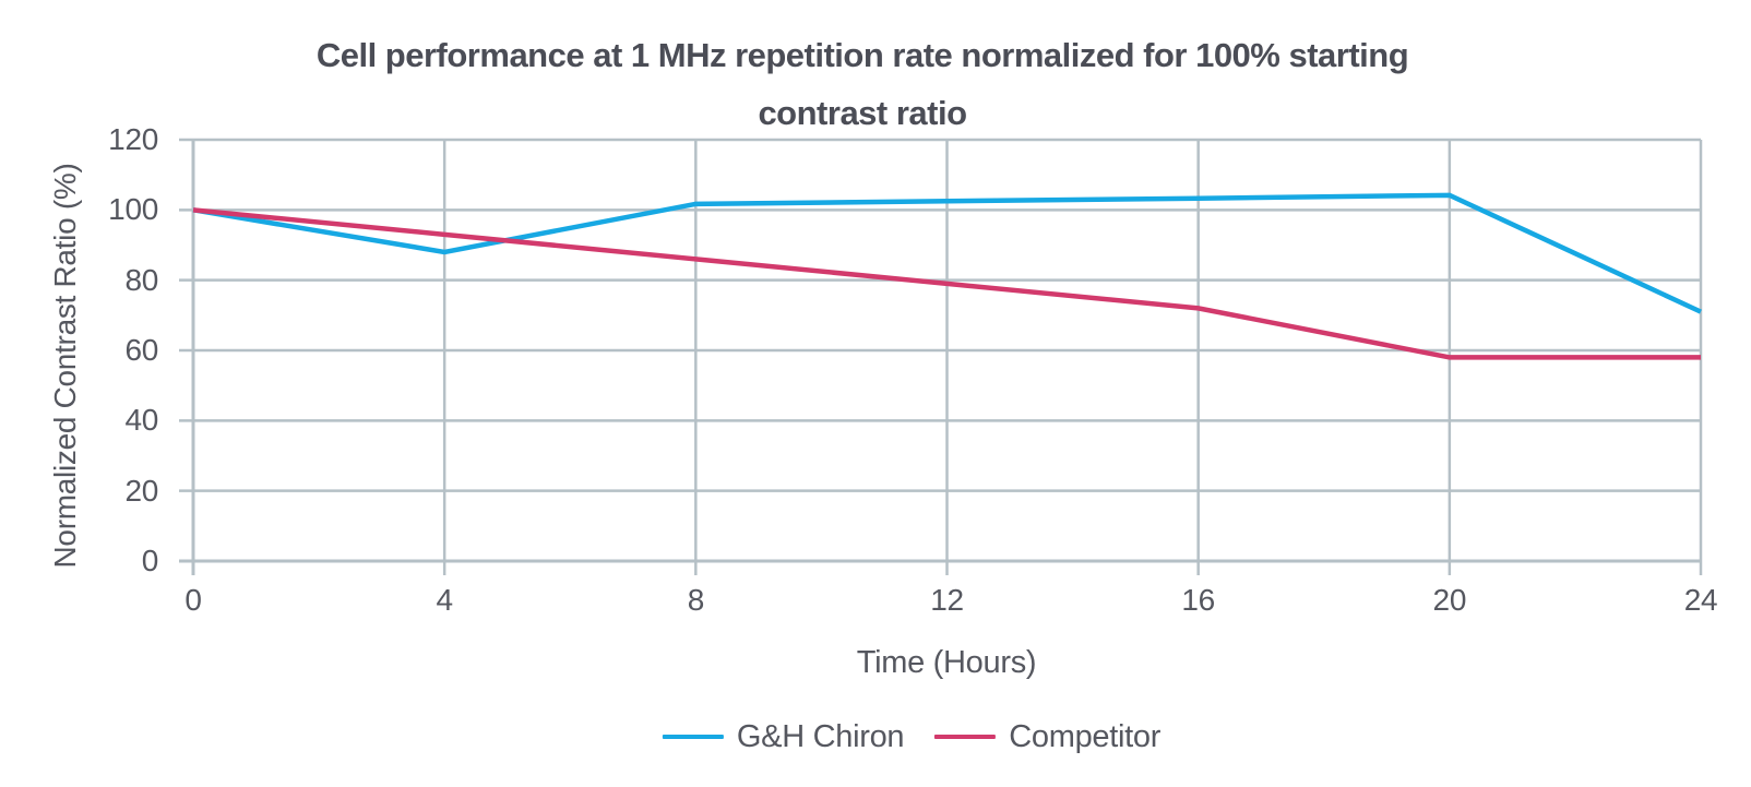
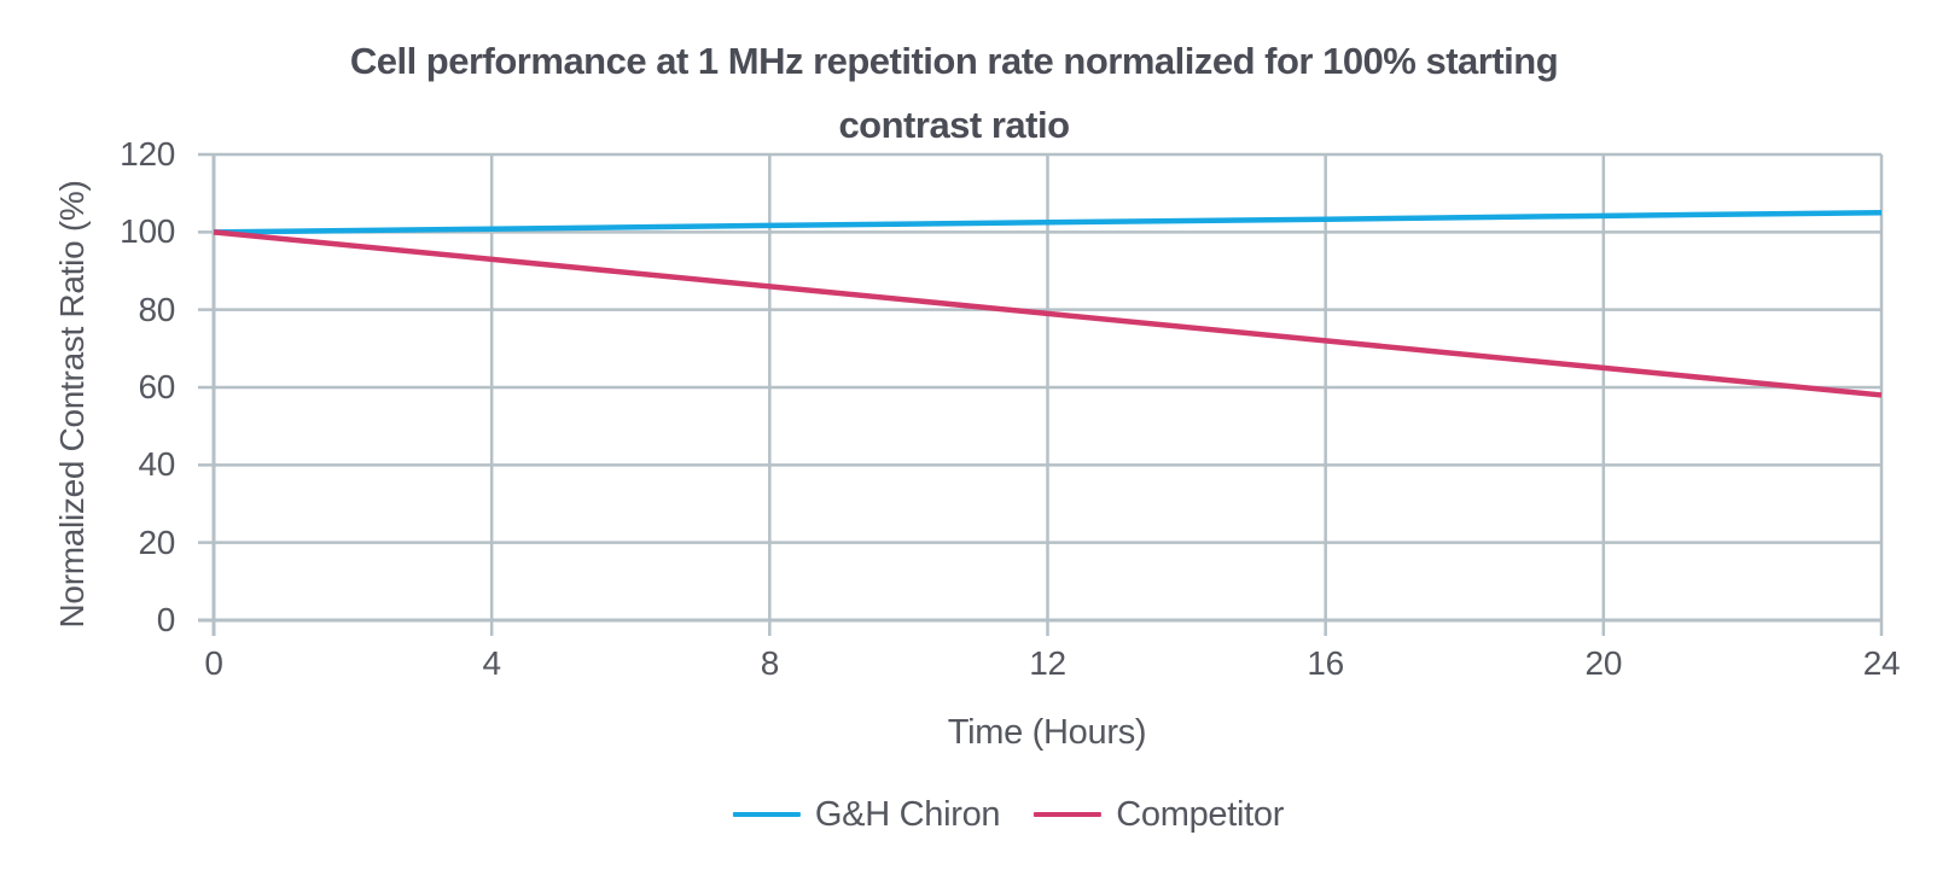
G&H Chiron/4: 88 -> 101
Competitor/20: 58 -> 65
G&H Chiron/24: 71 -> 105
